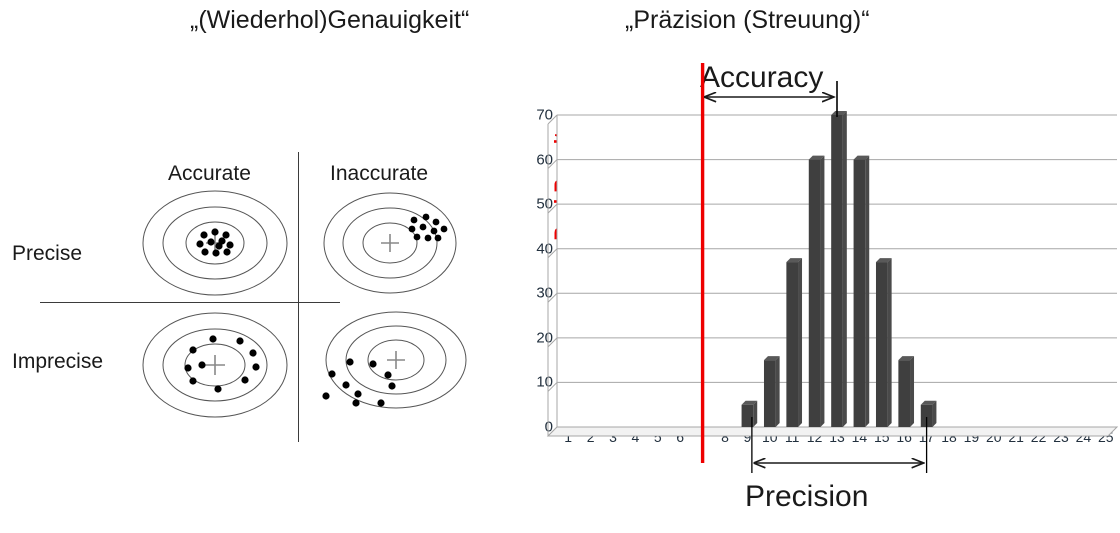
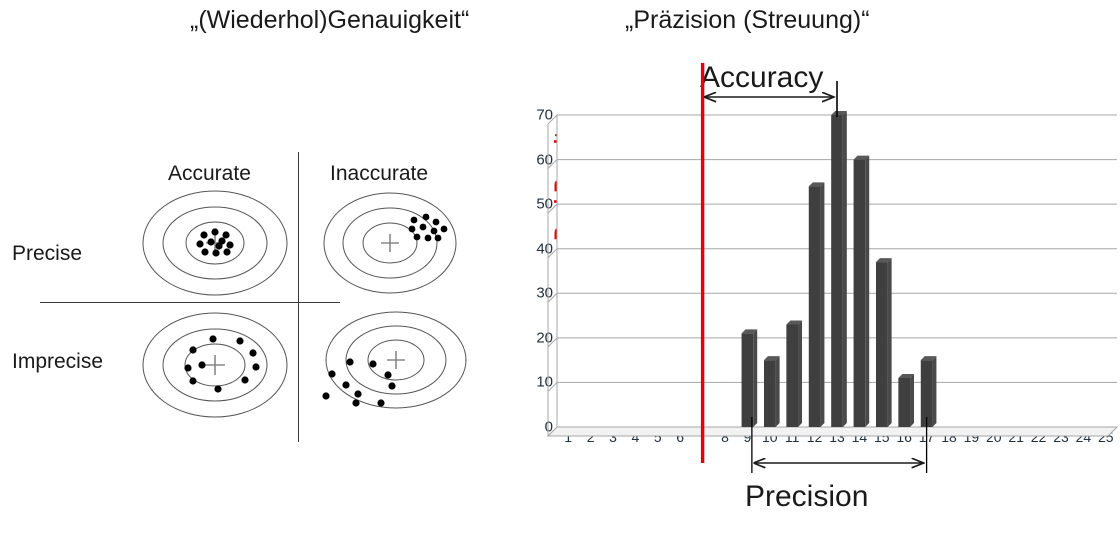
9: 5 -> 21
11: 37 -> 23
12: 60 -> 54
16: 15 -> 11
17: 5 -> 15
